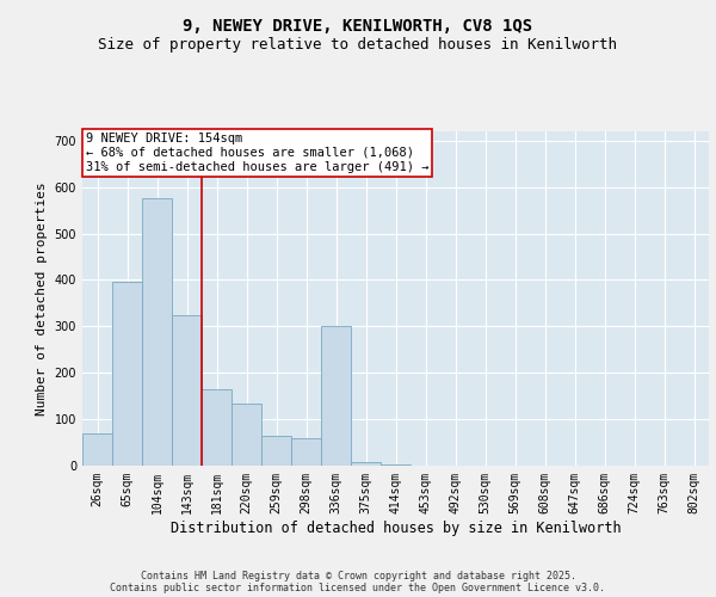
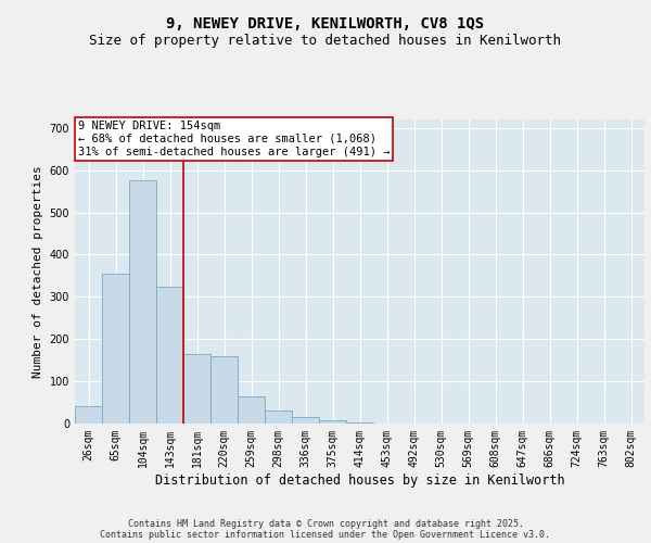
26sqm: 70 -> 40
65sqm: 395 -> 355
220sqm: 135 -> 160
298sqm: 60 -> 30
336sqm: 300 -> 15
